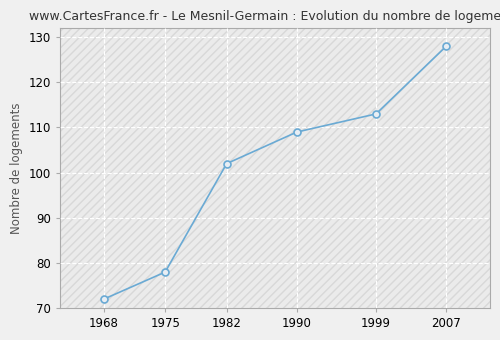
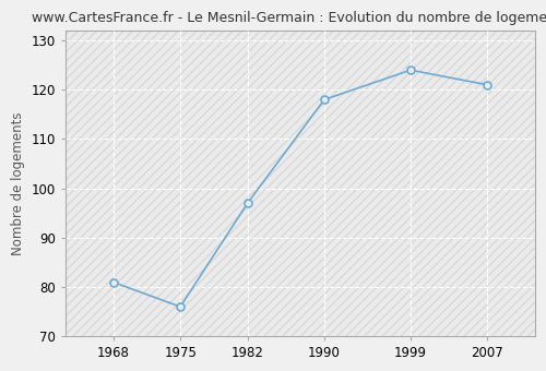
1968: 72 -> 81
1975: 78 -> 76
1982: 102 -> 97
1990: 109 -> 118
1999: 113 -> 124
2007: 128 -> 121
